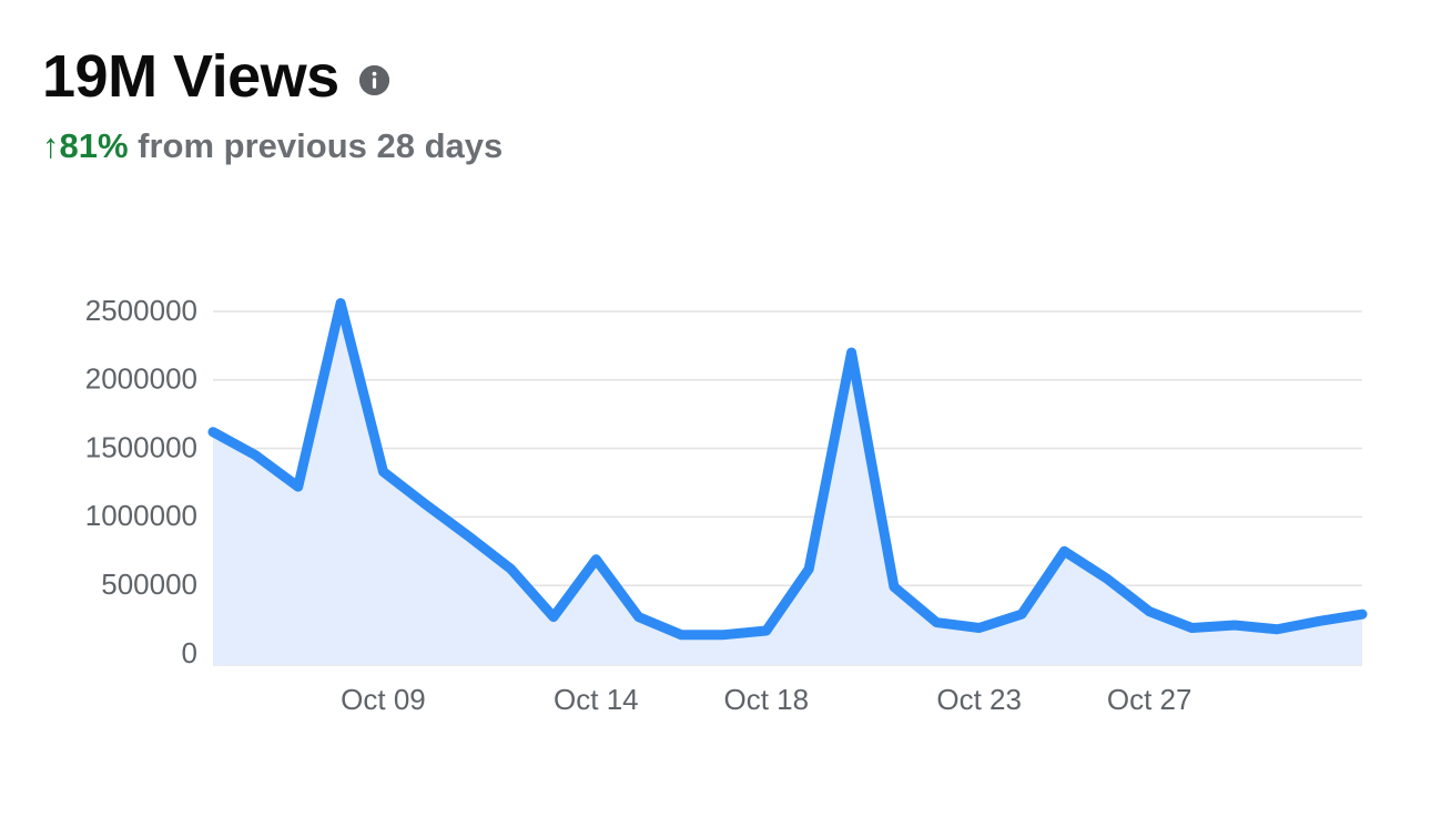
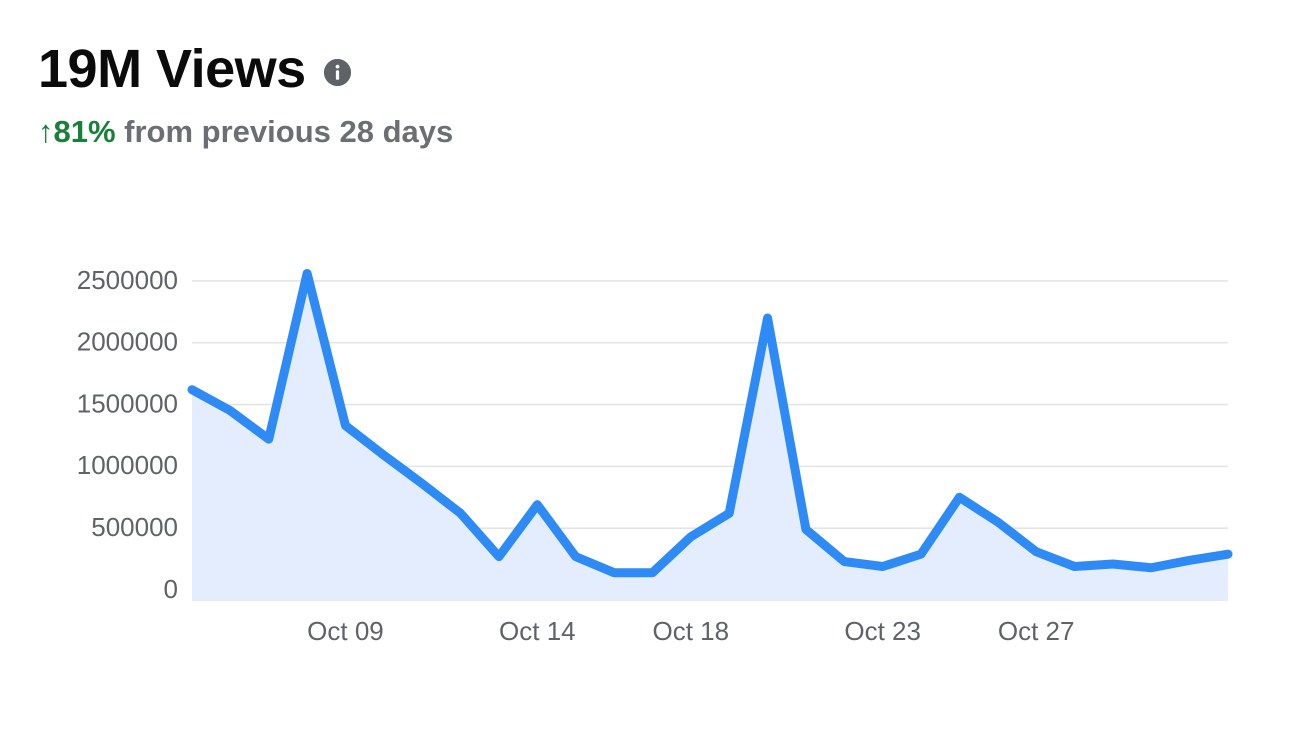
Oct 18: 170000 -> 430000
